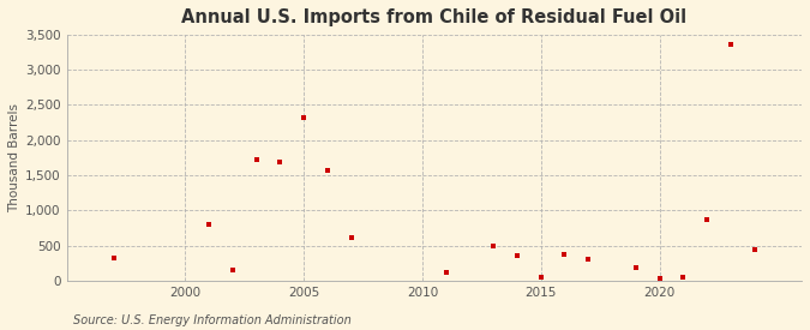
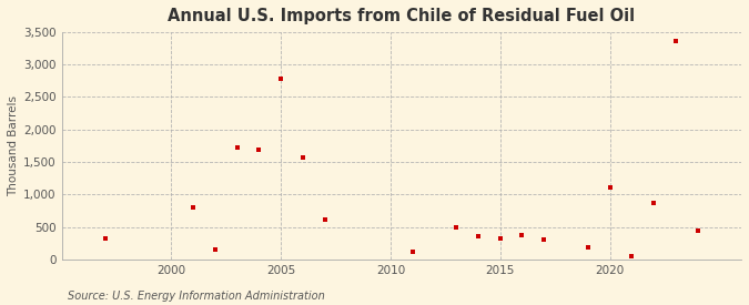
2005: 2,310 -> 2,780
2015: 60 -> 320
2020: 30 -> 1,100
